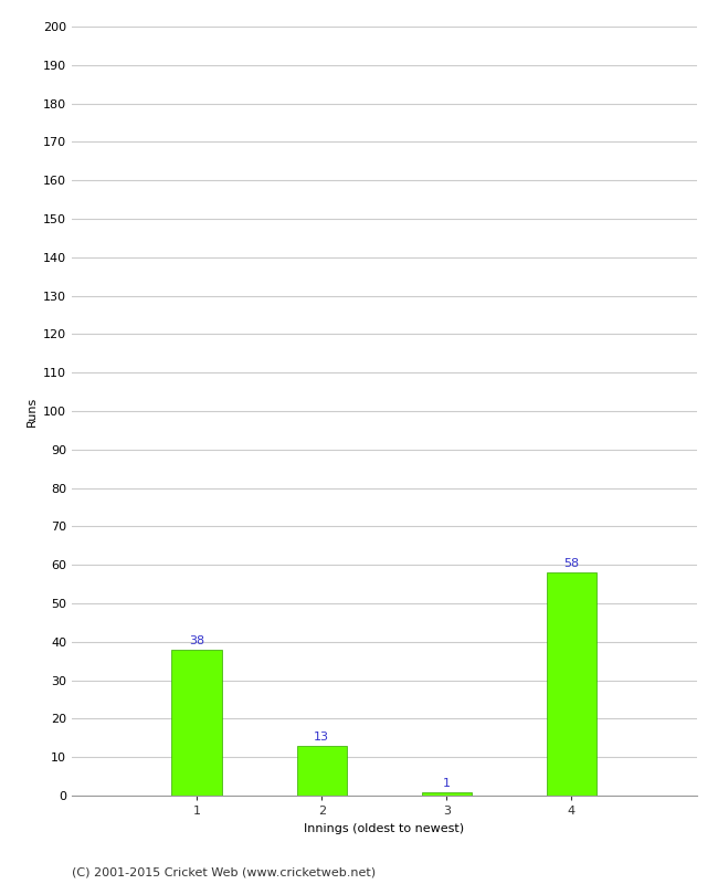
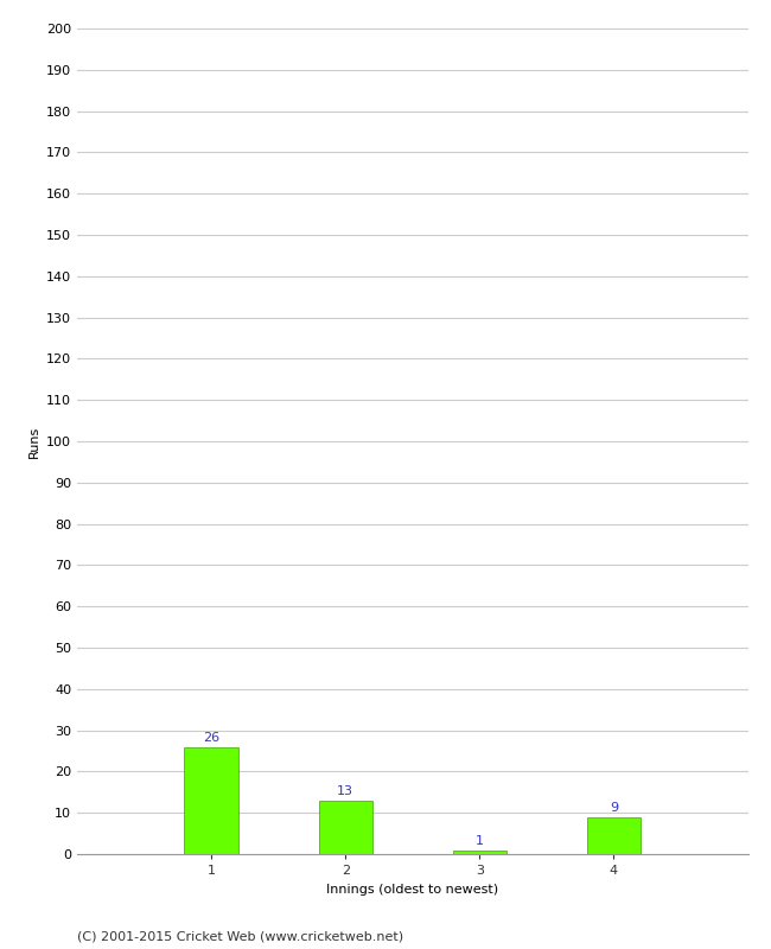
1: 38 -> 26
4: 58 -> 9
